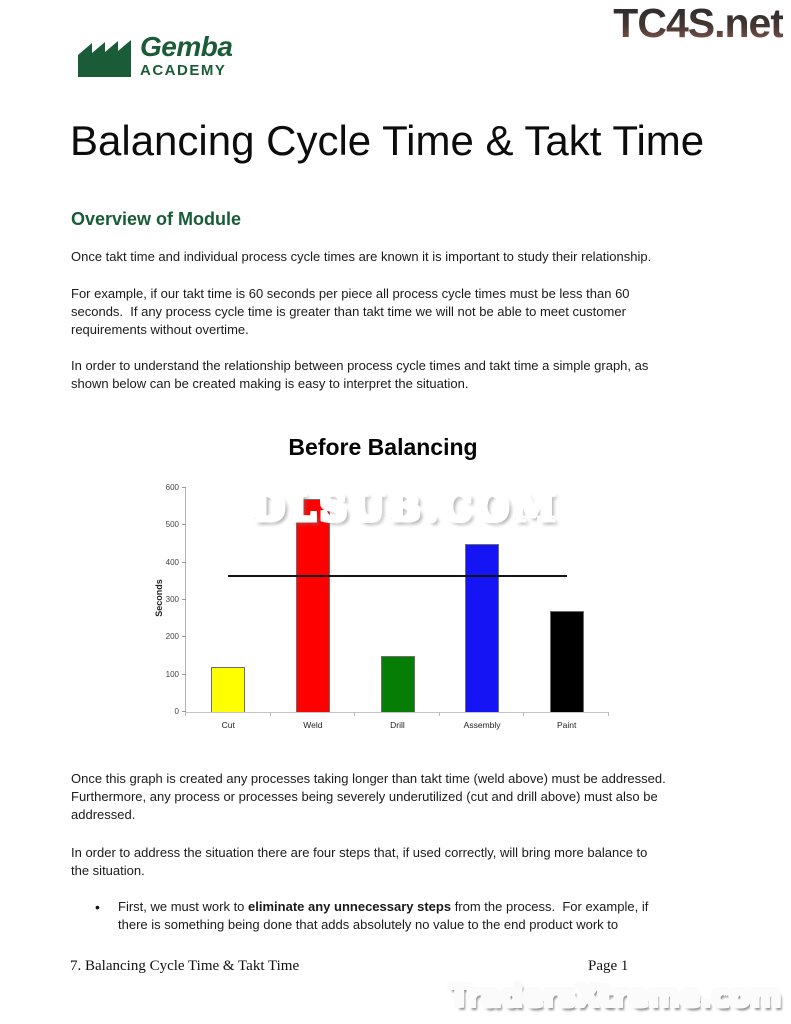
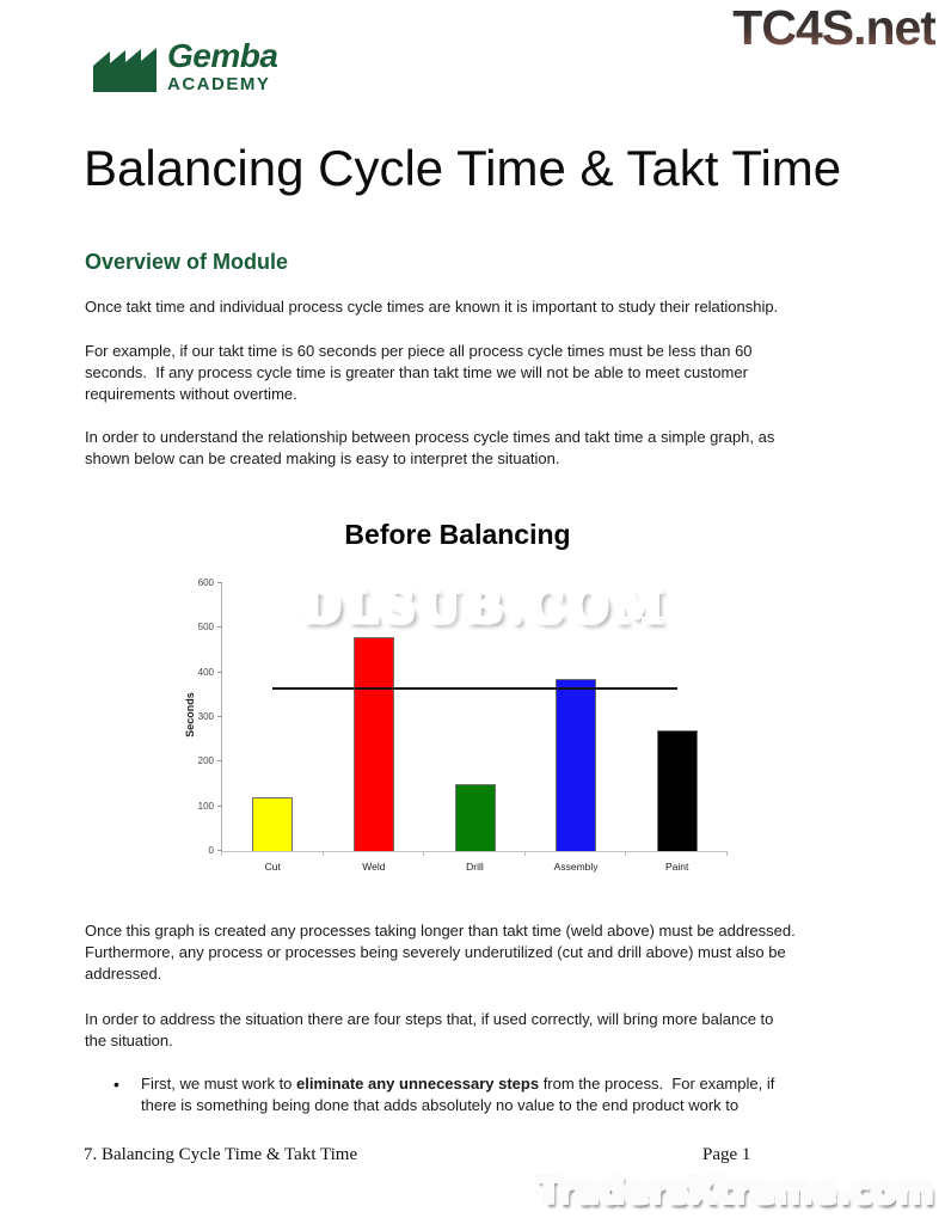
Weld: 570 -> 480
Assembly: 450 -> 380
